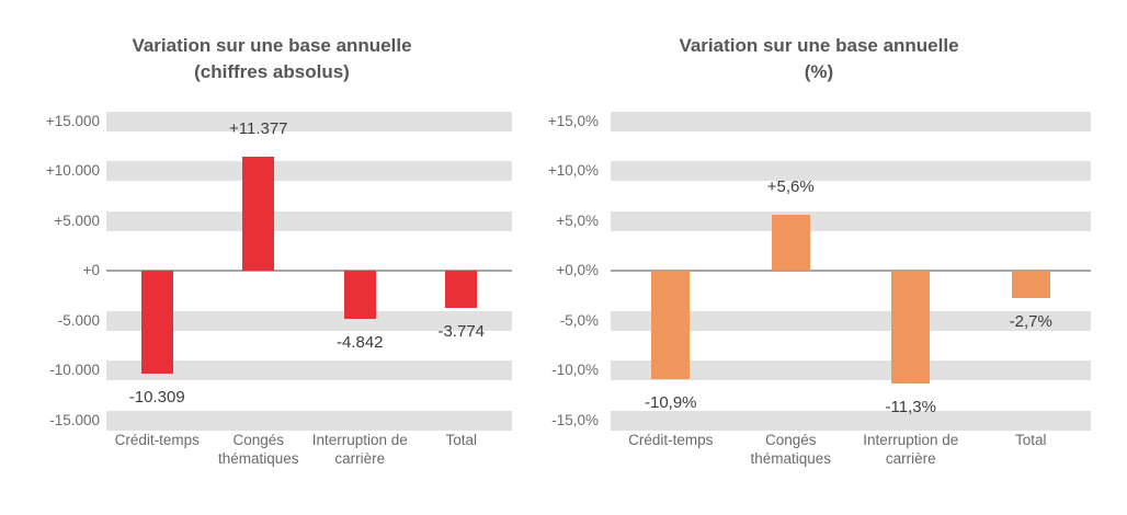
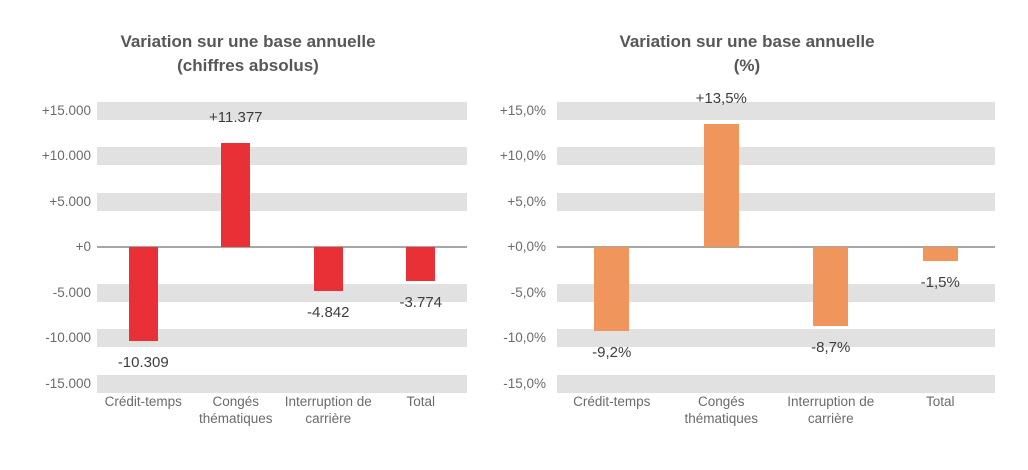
Variation sur une base annuelle (%)/Crédit-temps: -10,9% -> -9,2%
Variation sur une base annuelle (%)/Congés thématiques: +5,6% -> +13,5%
Variation sur une base annuelle (%)/Interruption de carrière: -11,3% -> -8,7%
Variation sur une base annuelle (%)/Total: -2,7% -> -1,5%
